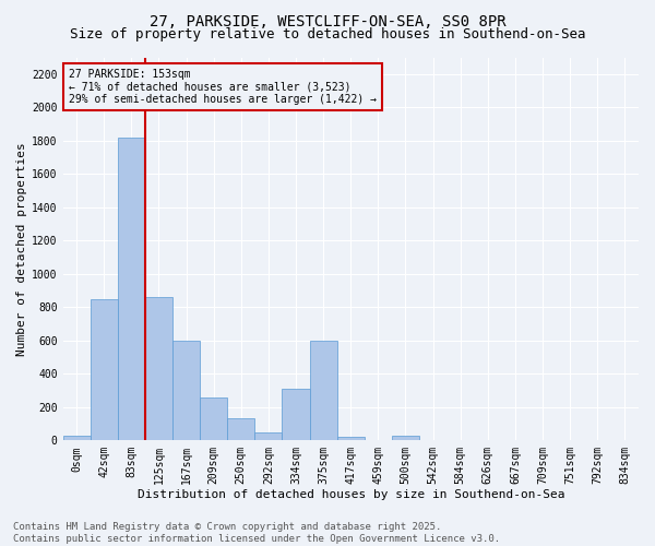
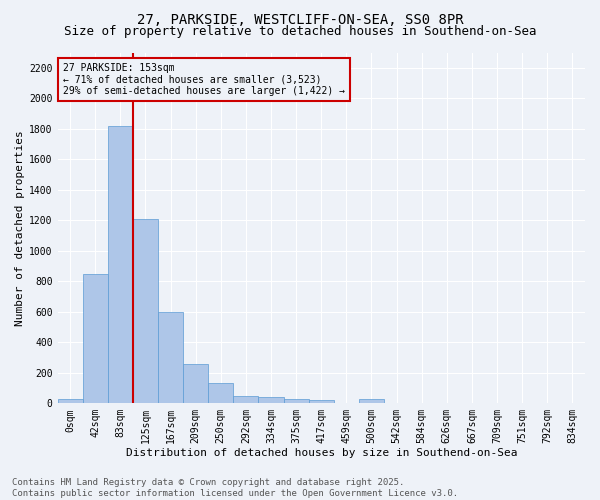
125sqm: 860 -> 1210
334sqm: 310 -> 40
375sqm: 600 -> 30
